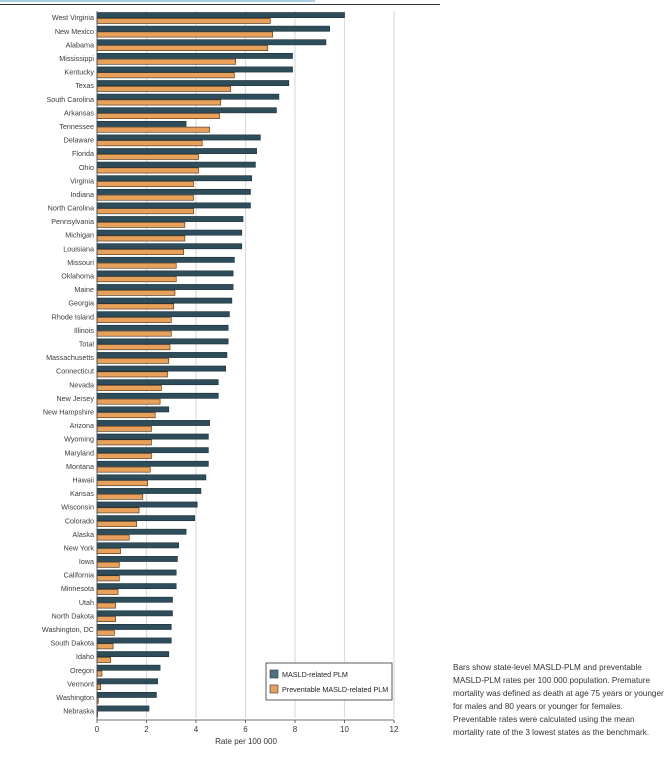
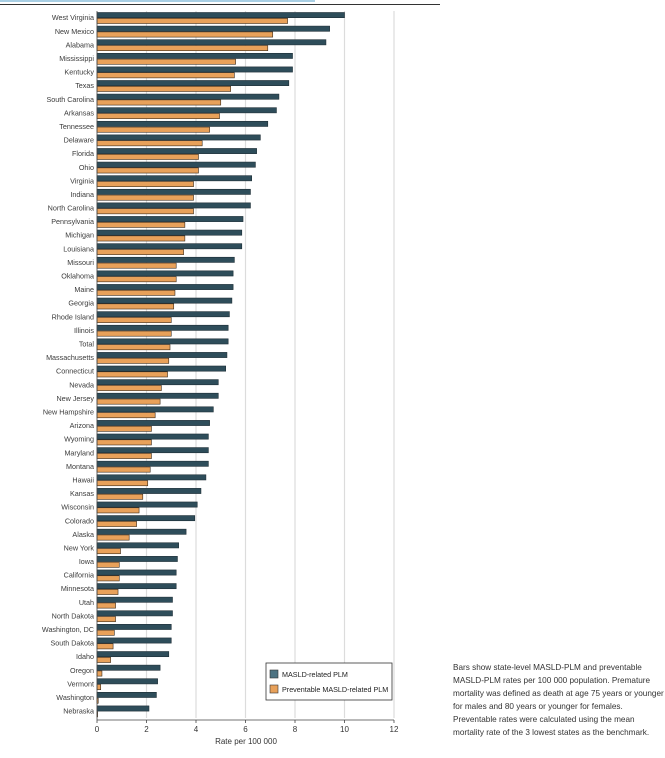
Preventable MASLD-related PLM/West Virginia: 7.0 -> 7.7
MASLD-related PLM/Tennessee: 3.6 -> 6.9
MASLD-related PLM/New Hampshire: 2.9 -> 4.7
